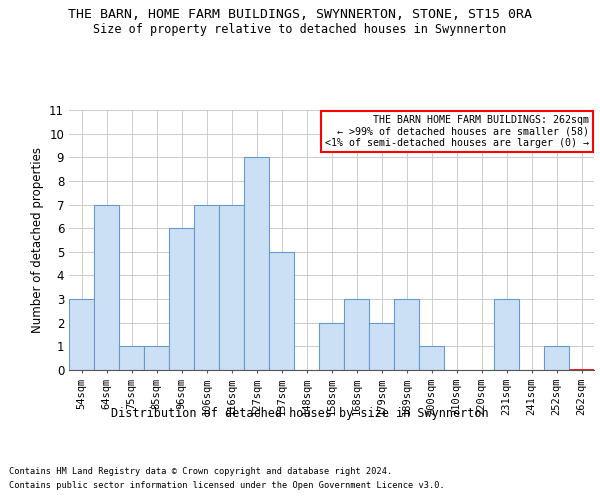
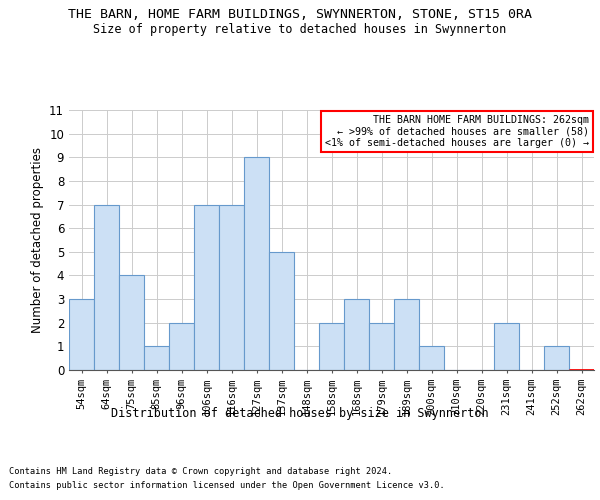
75sqm: 1 -> 4
96sqm: 6 -> 2
231sqm: 3 -> 2
